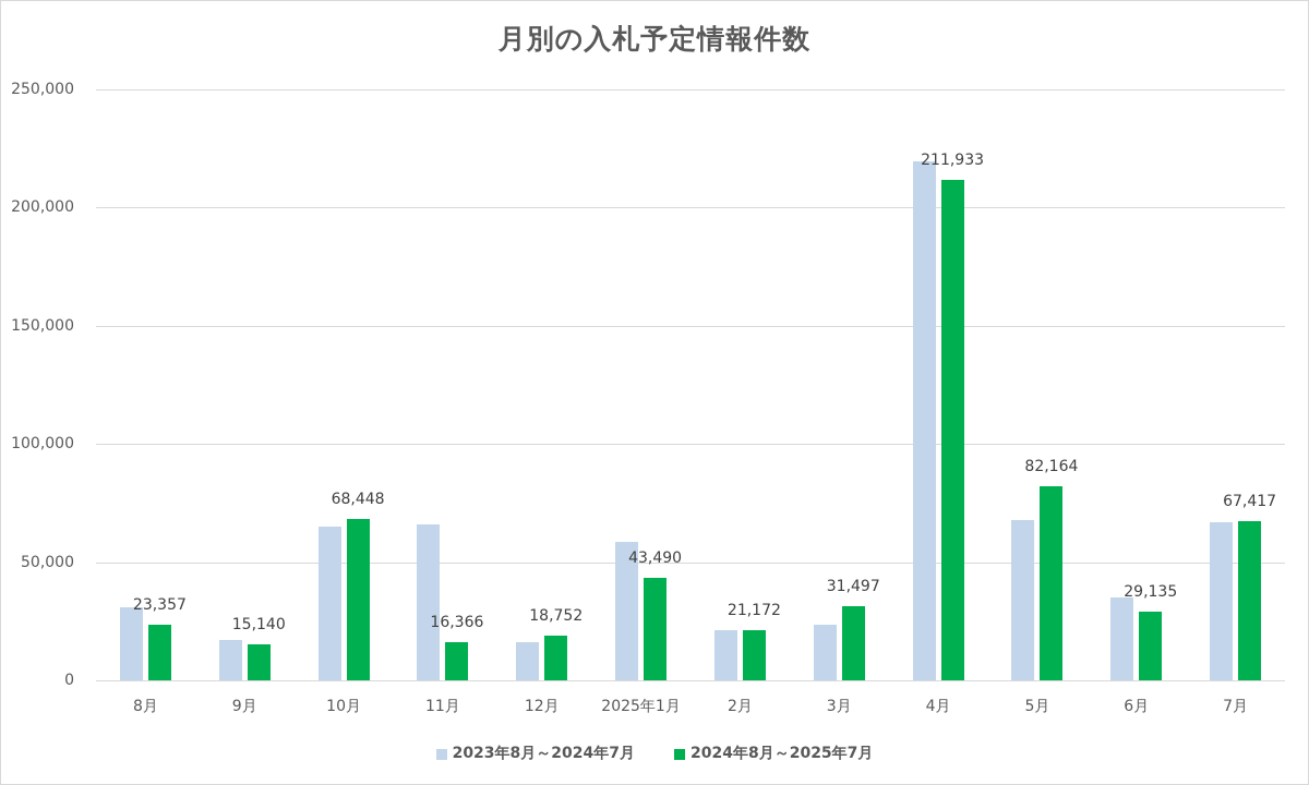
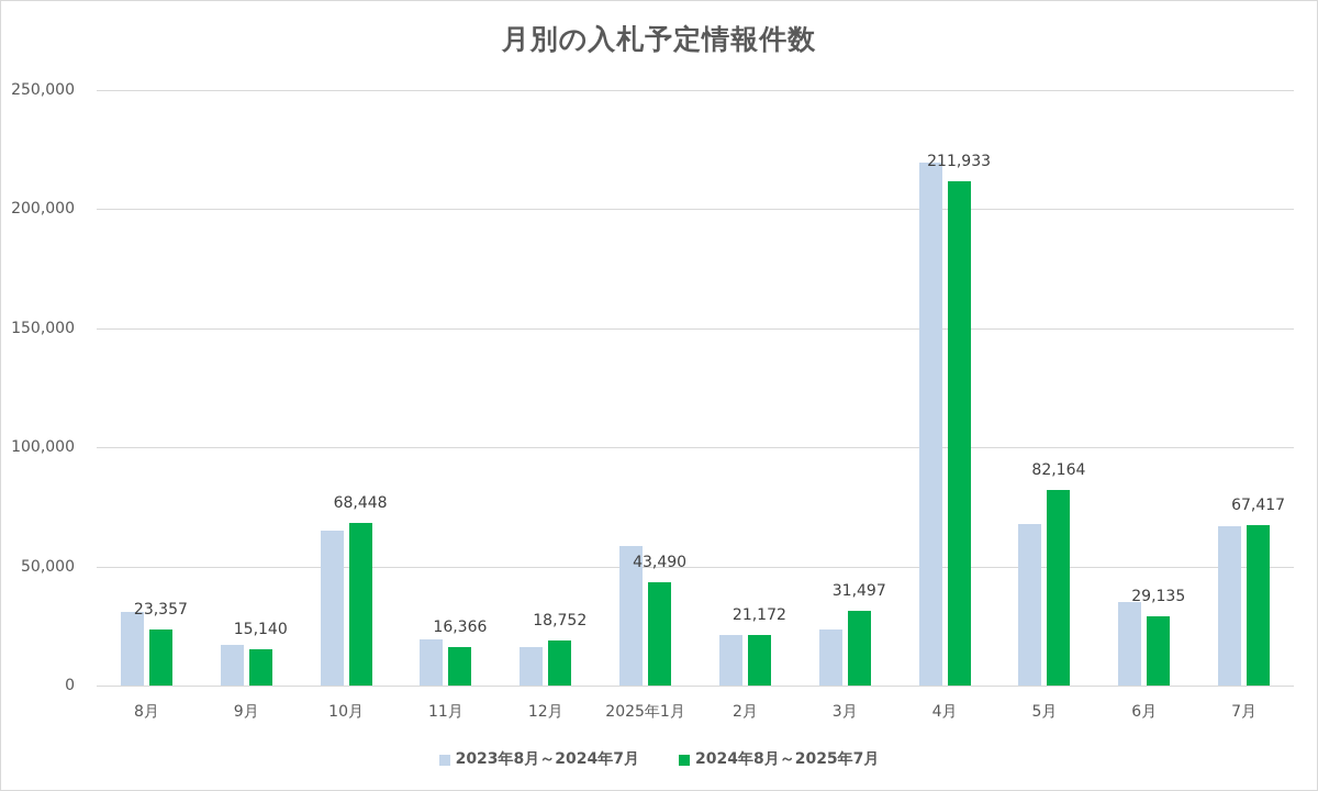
2023年8月～2024年7月/11月: 66000 -> 20000
